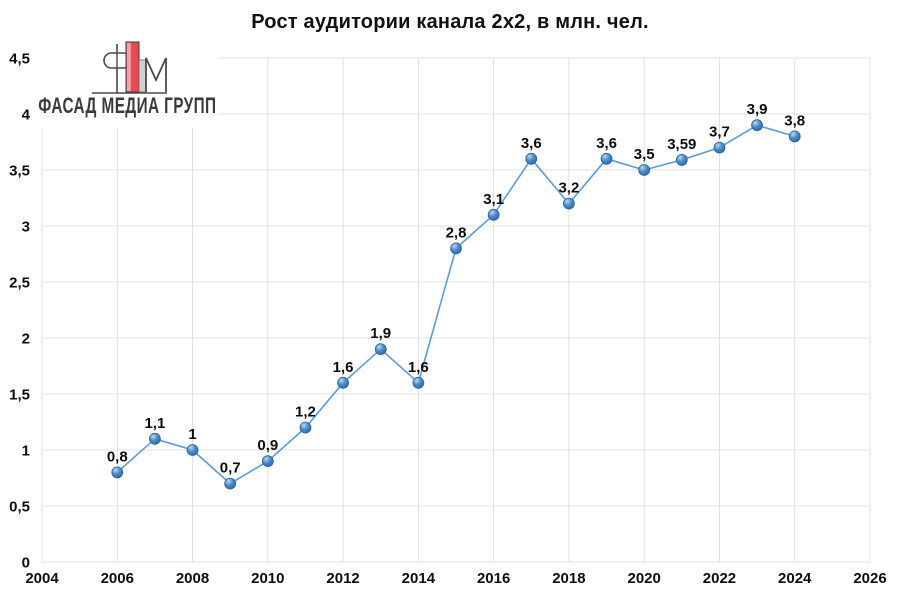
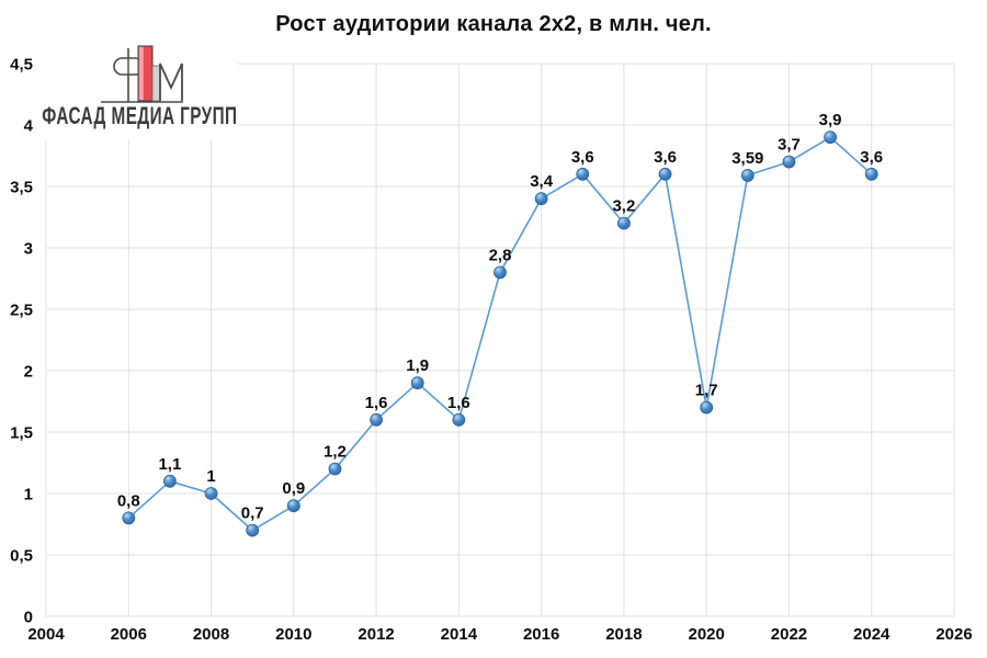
2016: 3,1 -> 3,4
2020: 3,5 -> 1,7
2024: 3,8 -> 3,6
